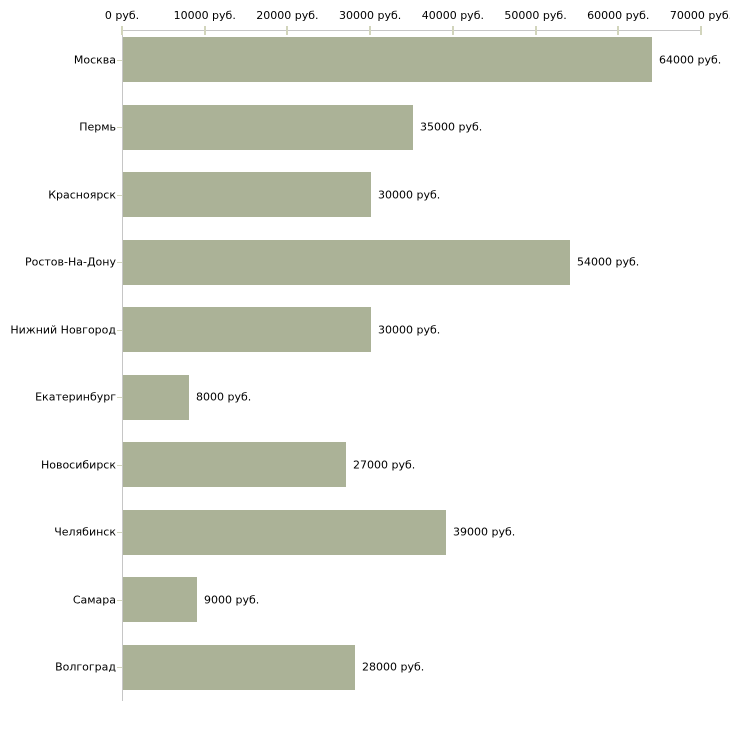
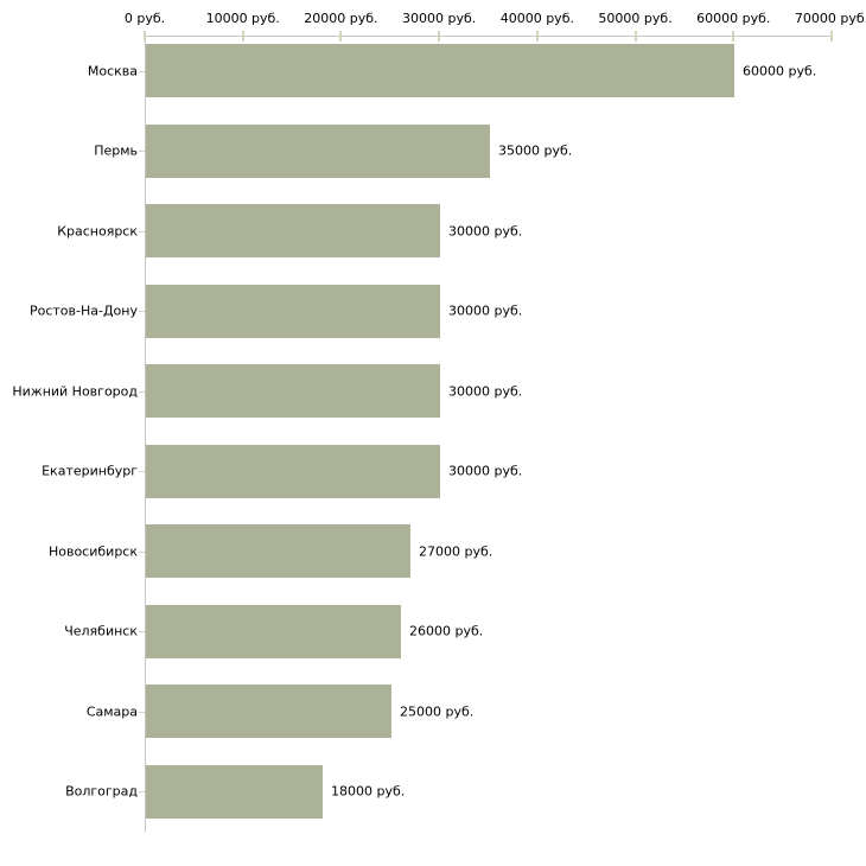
Москва: 64000 -> 60000
Ростов-На-Дону: 54000 -> 30000
Екатеринбург: 8000 -> 30000
Челябинск: 39000 -> 26000
Самара: 9000 -> 25000
Волгоград: 28000 -> 18000
